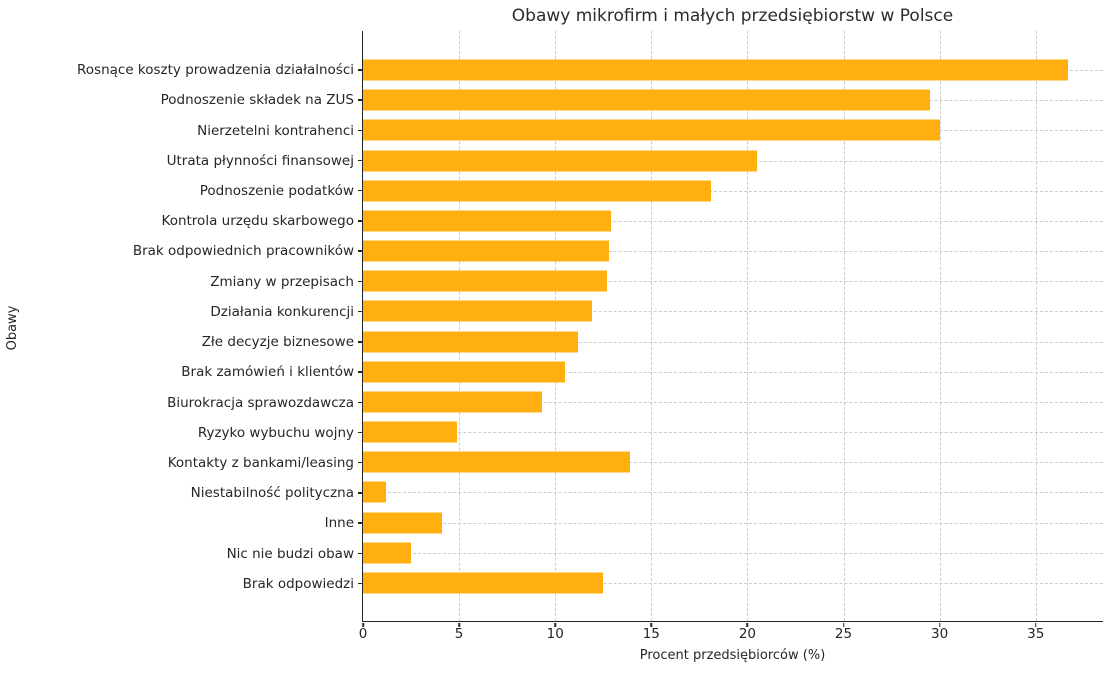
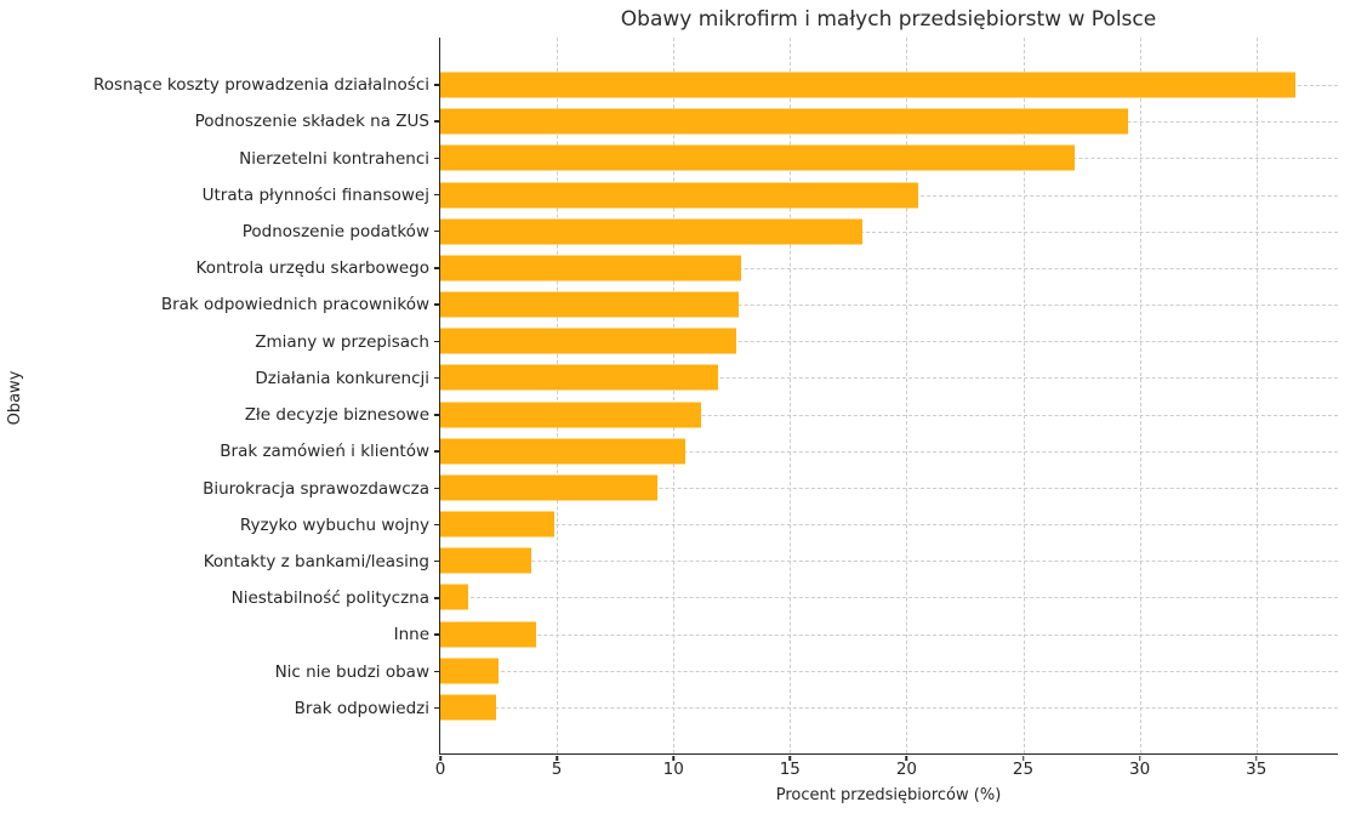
Nierzetelni kontrahenci: 30.0 -> 27.2
Kontakty z bankami/leasing: 13.9 -> 3.9
Brak odpowiedzi: 12.5 -> 2.4
